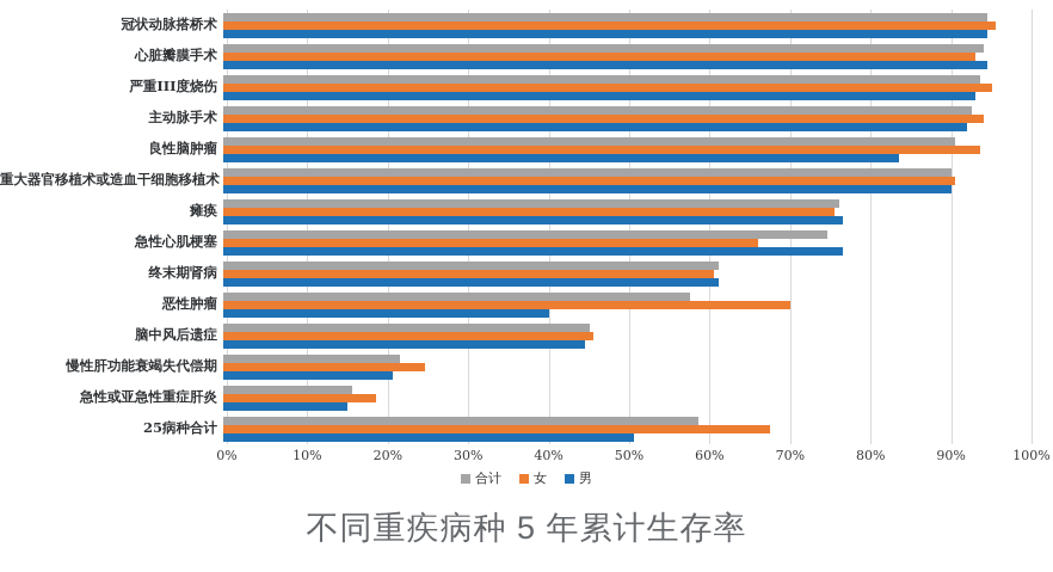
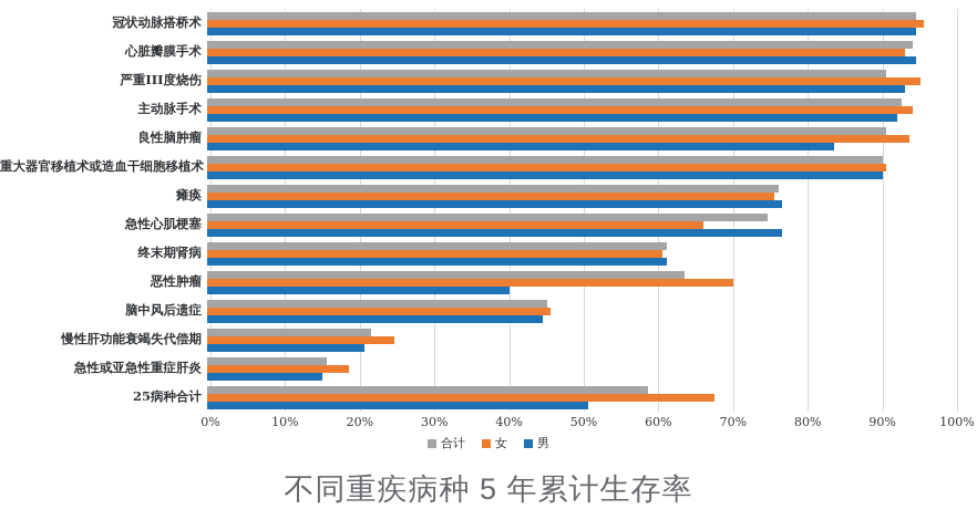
合计/严重III度烧伤: 94% -> 91%
合计/恶性肿瘤: 58% -> 64%
